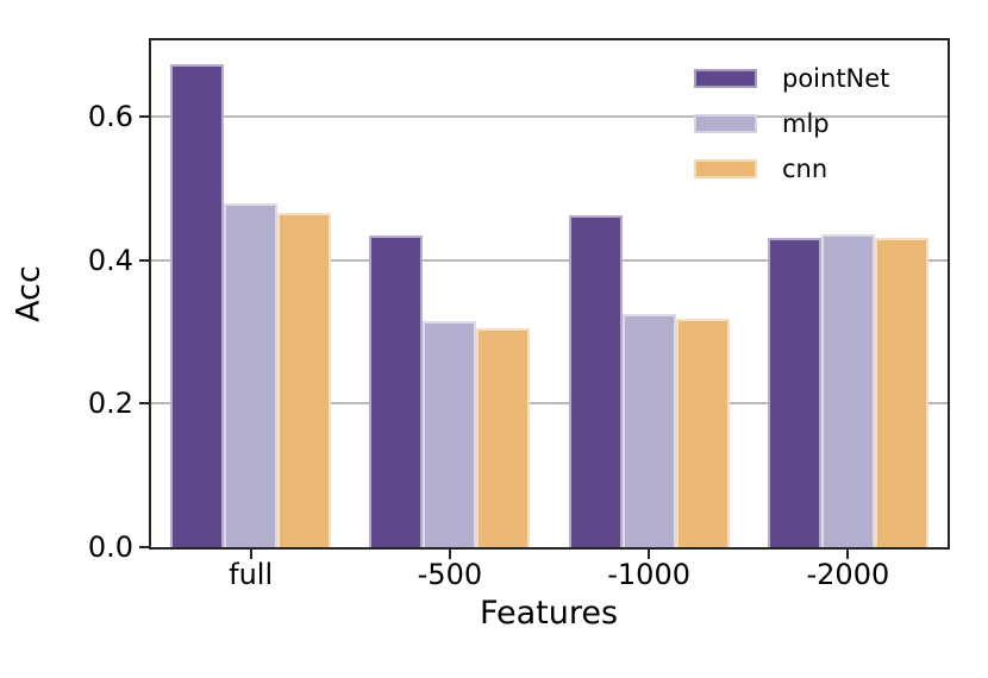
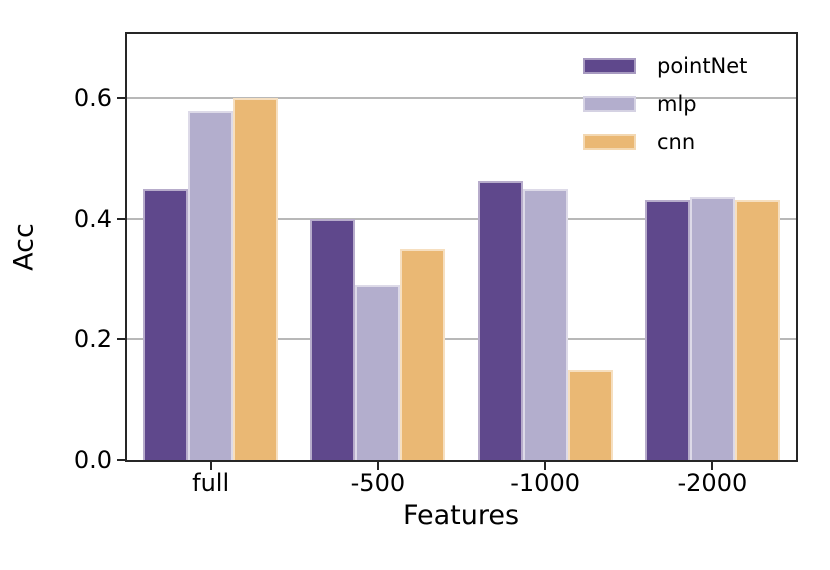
pointNet/full: 0.67 -> 0.45
mlp/full: 0.48 -> 0.58
cnn/full: 0.47 -> 0.60
pointNet/-500: 0.43 -> 0.40
mlp/-500: 0.32 -> 0.29
cnn/-500: 0.31 -> 0.35
mlp/-1000: 0.33 -> 0.45
cnn/-1000: 0.32 -> 0.15
